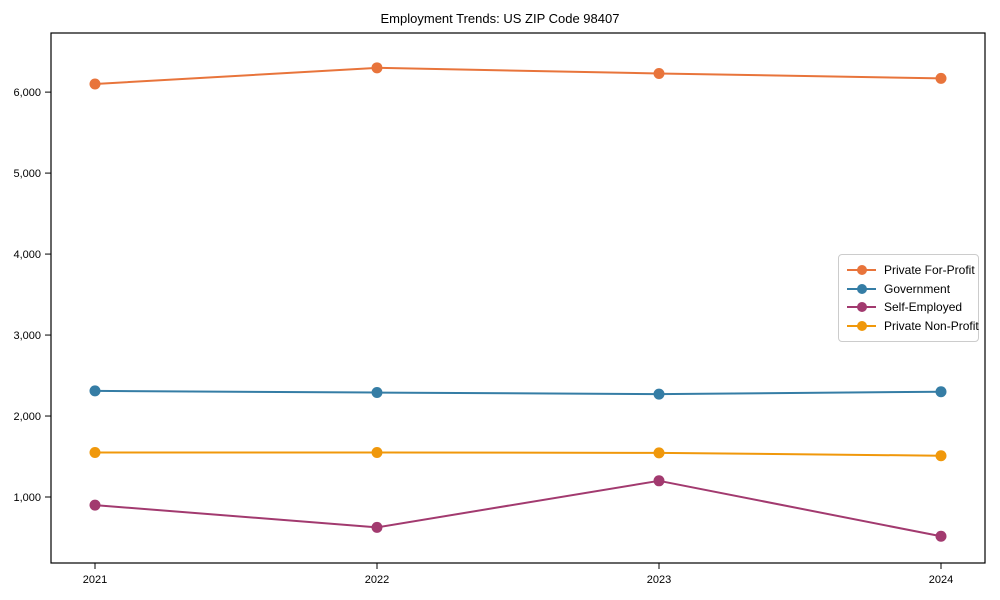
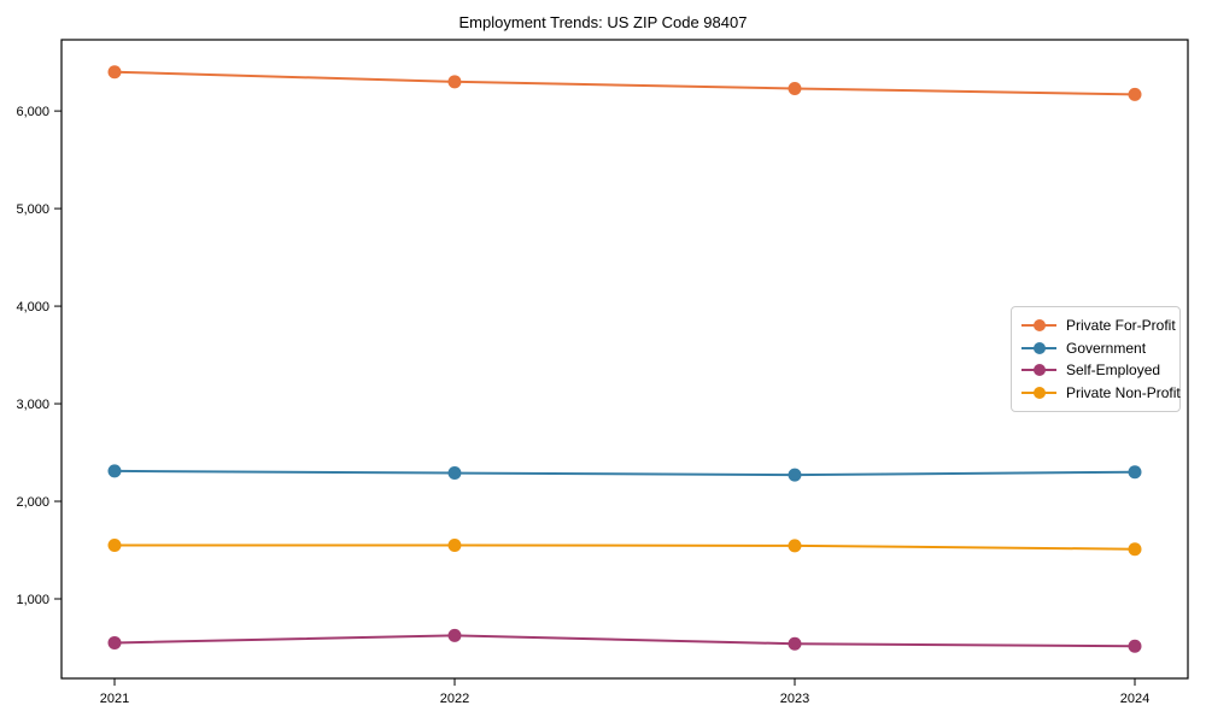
Private For-Profit/2021: 6100 -> 6400
Self-Employed/2021: 900 -> 600
Self-Employed/2023: 1200 -> 500
